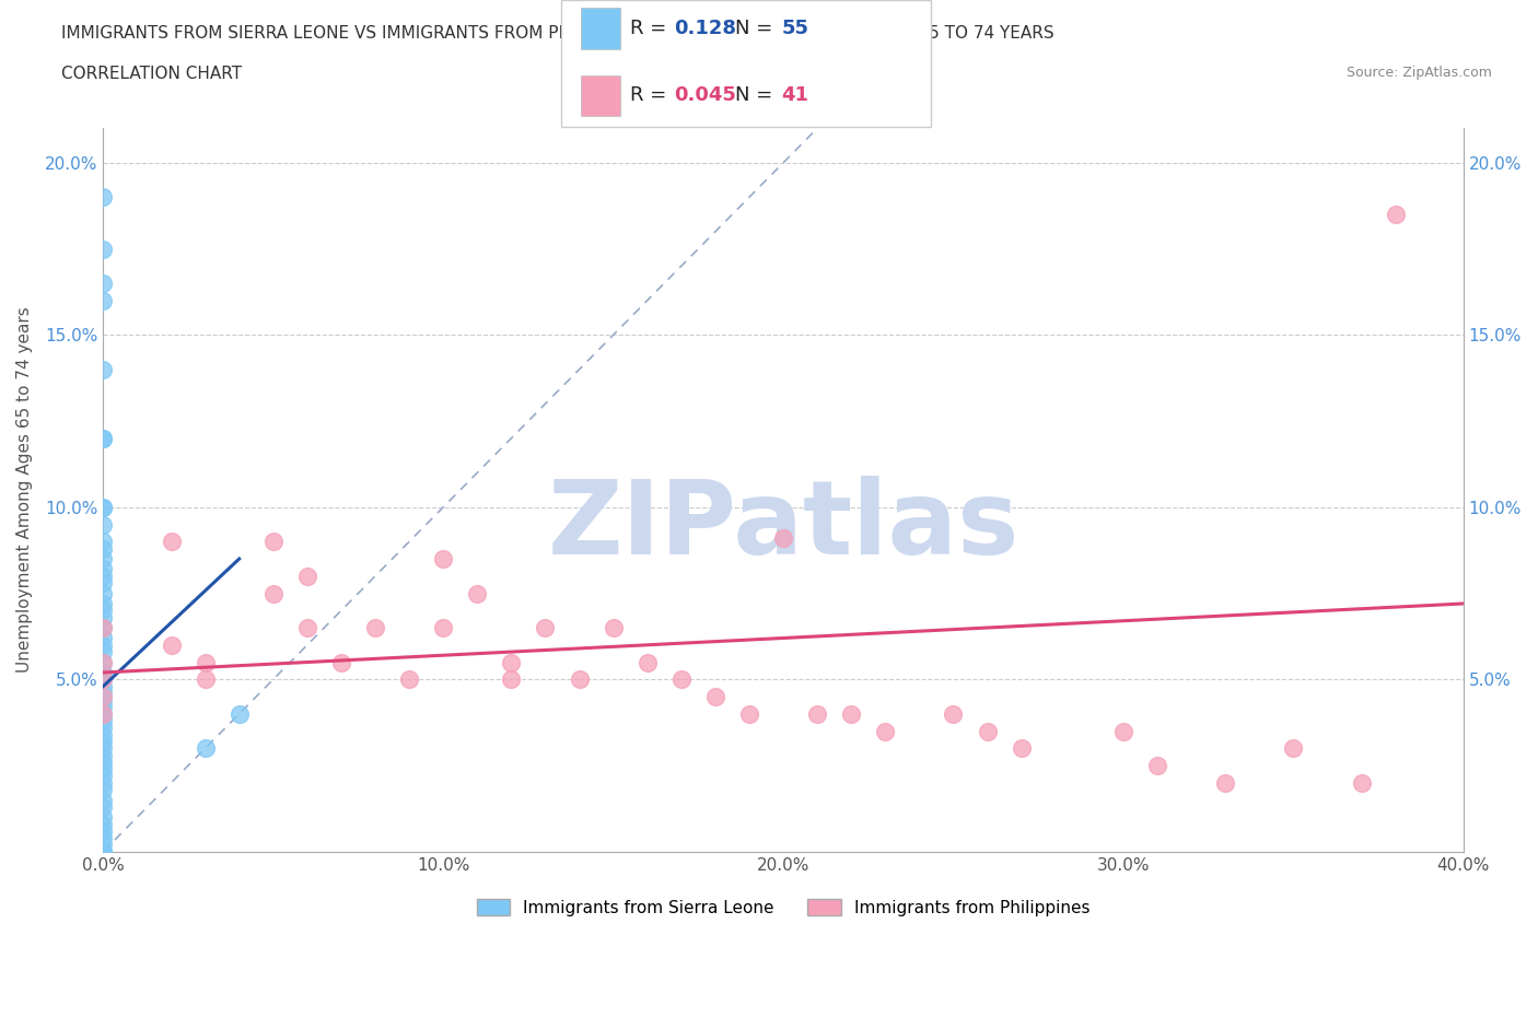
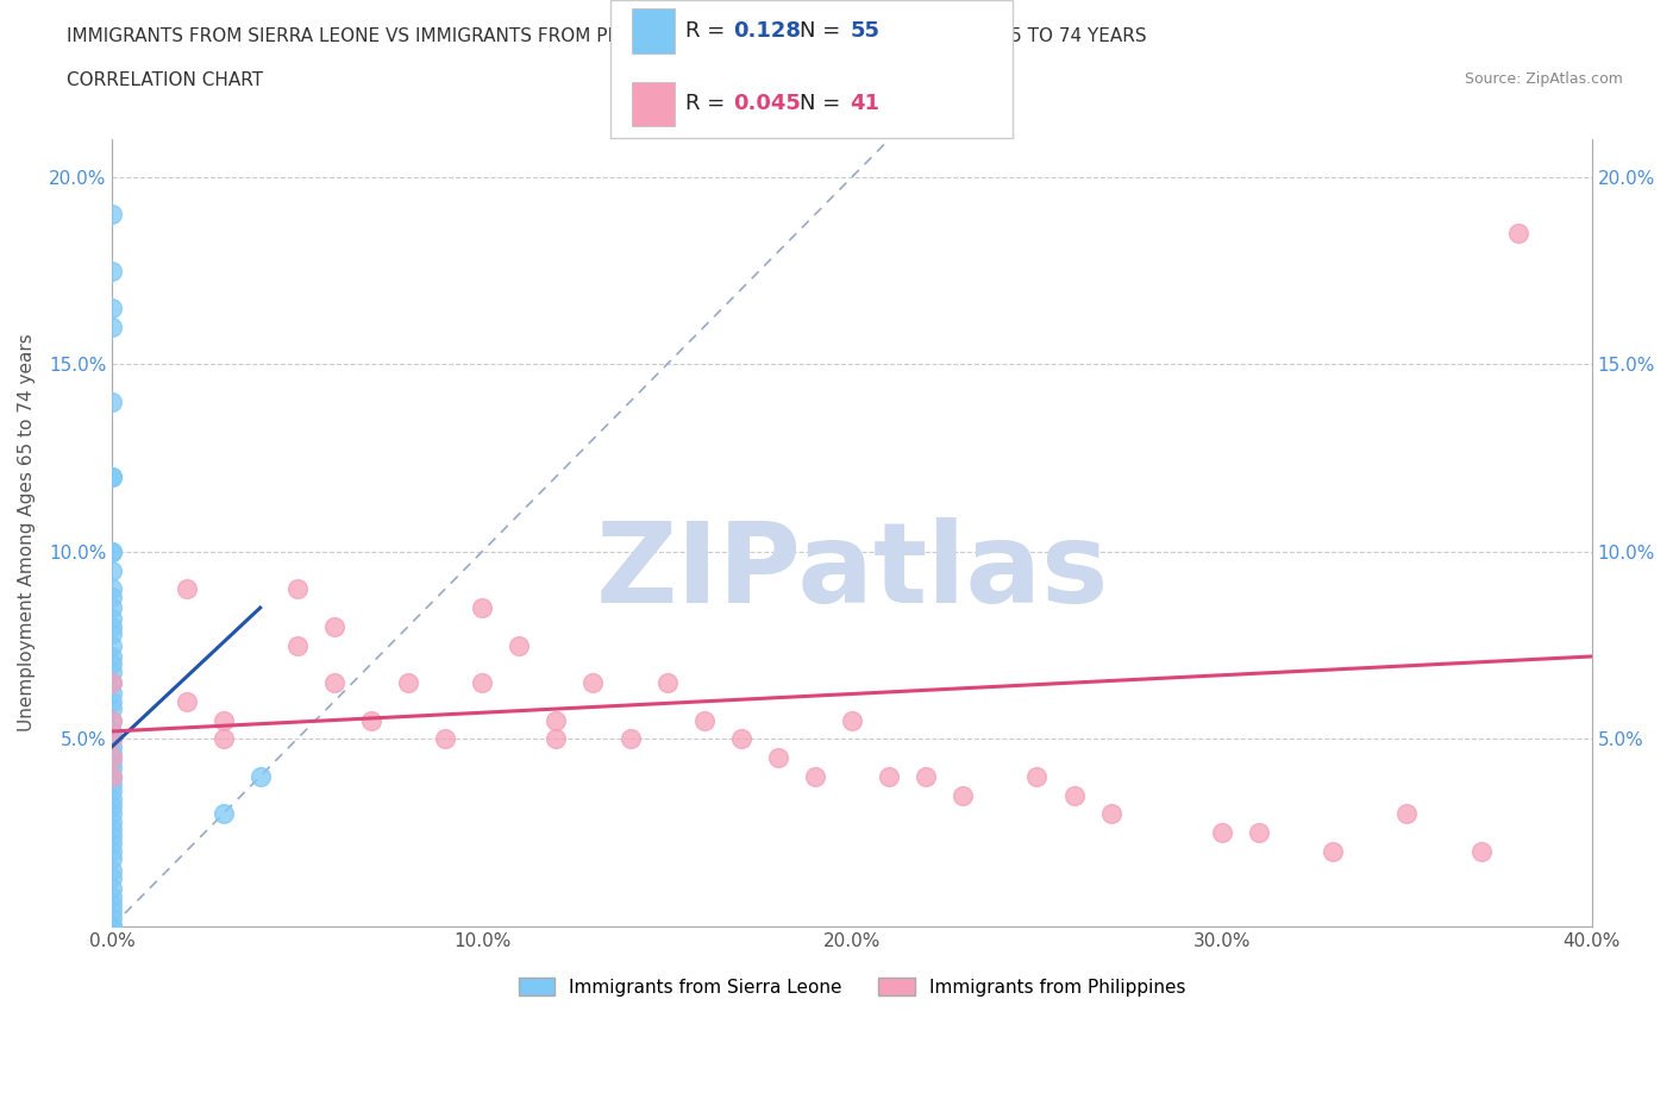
Immigrants from Philippines/20.0%: 9.1% -> 5.5%
Immigrants from Philippines/30.0%: 3.5% -> 2.5%
